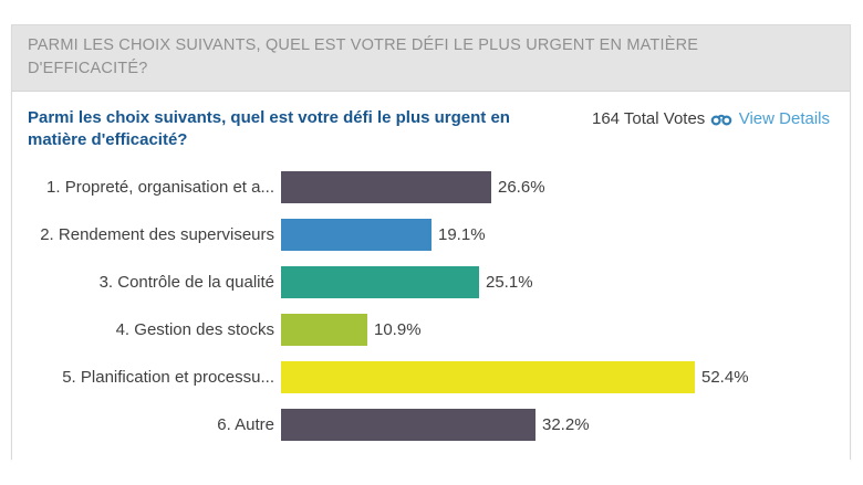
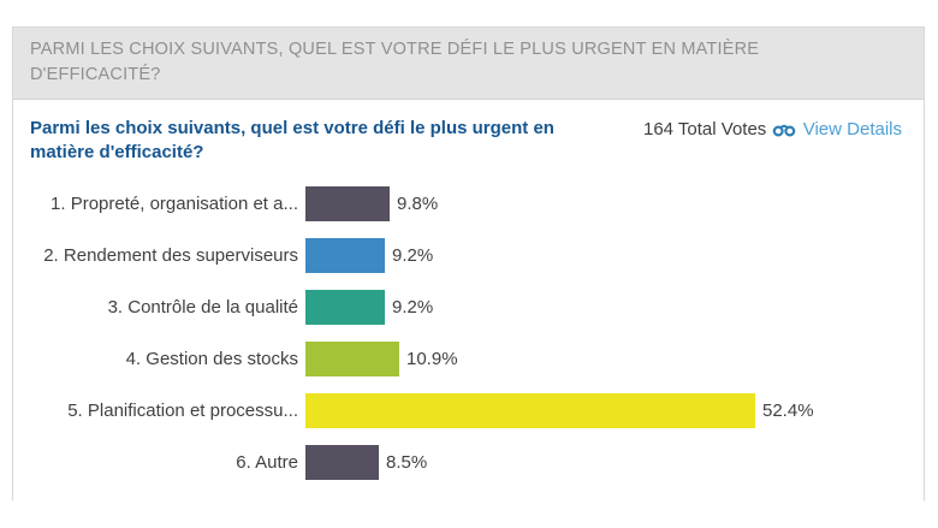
1. Propreté, organisation et a...: 26.6% -> 9.8%
2. Rendement des superviseurs: 19.1% -> 9.2%
3. Contrôle de la qualité: 25.1% -> 9.2%
6. Autre: 32.2% -> 8.5%
